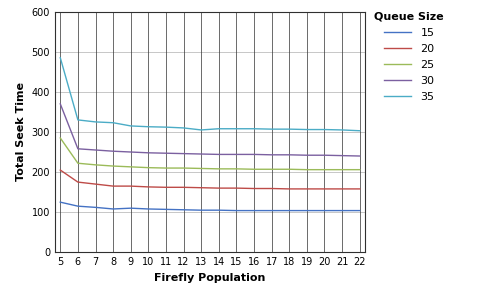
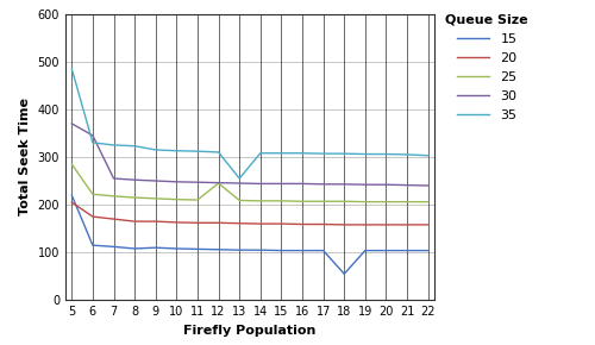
15/5: 125 -> 220
30/6: 258 -> 345
25/12: 210 -> 245
35/13: 305 -> 255
15/18: 104 -> 55
